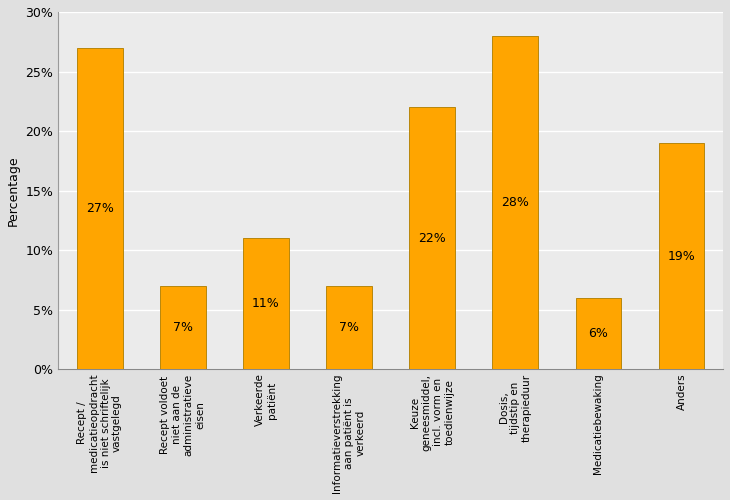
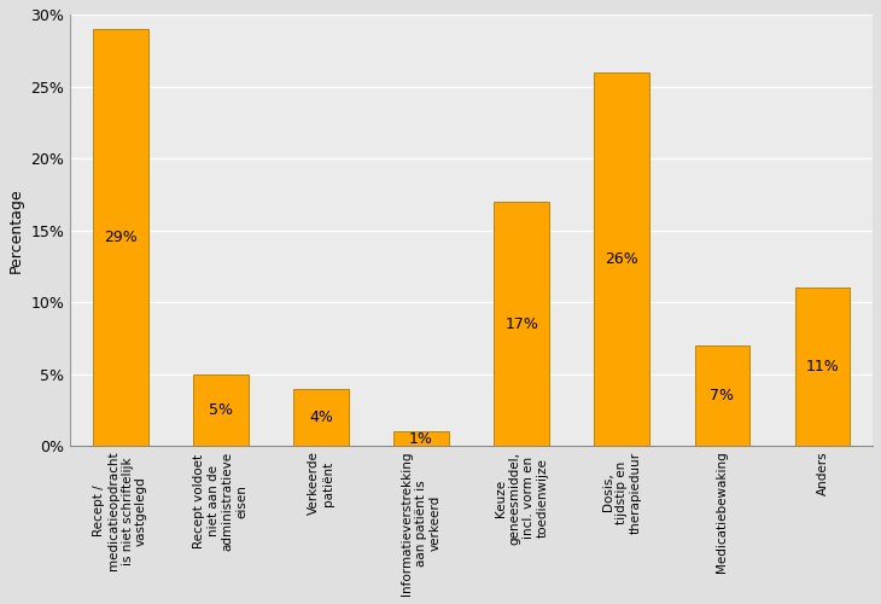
Recept / medicatieopdracht is niet schriftelijk vastgelegd: 27% -> 29%
Recept voldoet niet aan de administratieve eisen: 7% -> 5%
Verkeerde patiënt: 11% -> 4%
Informatieverstrekking aan patiënt is verkeerd: 7% -> 1%
Keuze geneesmiddel, incl. vorm en toedienwijze: 22% -> 17%
Dosis, tijdstip en therapieduur: 28% -> 26%
Medicatiebewaking: 6% -> 7%
Anders: 19% -> 11%
